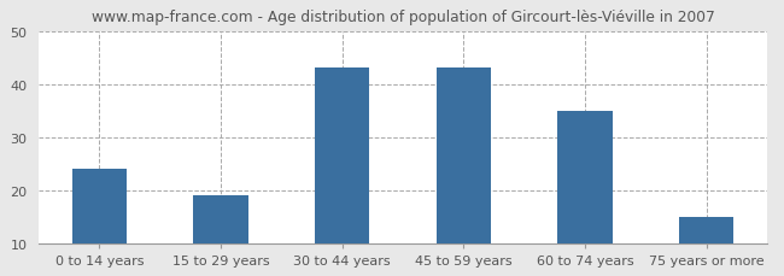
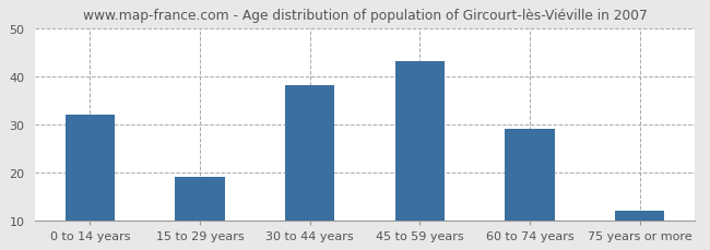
0 to 14 years: 24 -> 32
30 to 44 years: 43 -> 38
60 to 74 years: 35 -> 29
75 years or more: 15 -> 12
